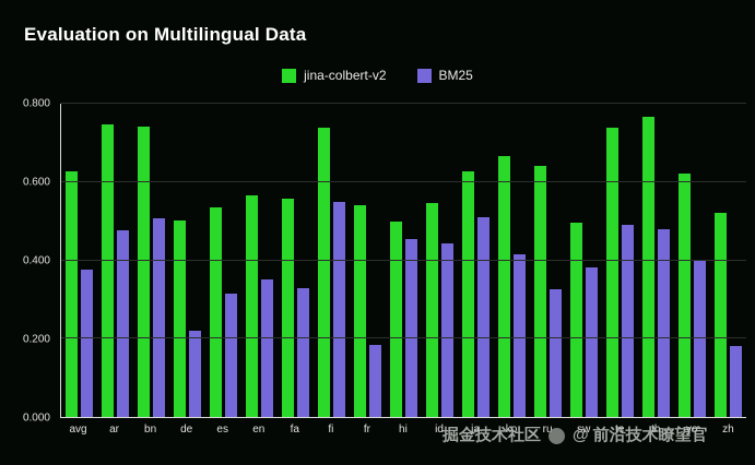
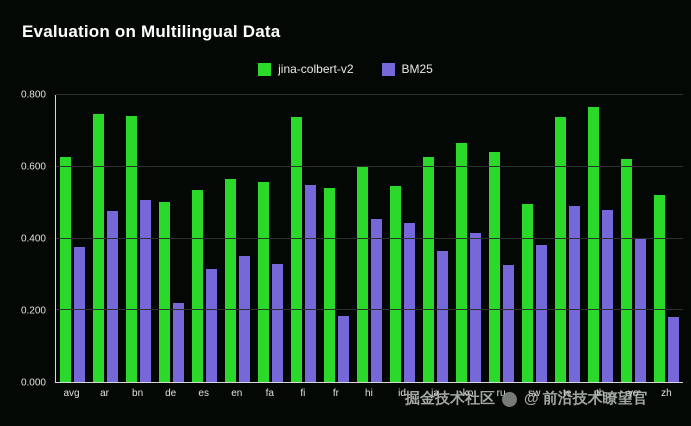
jina-colbert-v2/hi: 0.50 -> 0.60
BM25/ja: 0.51 -> 0.37
